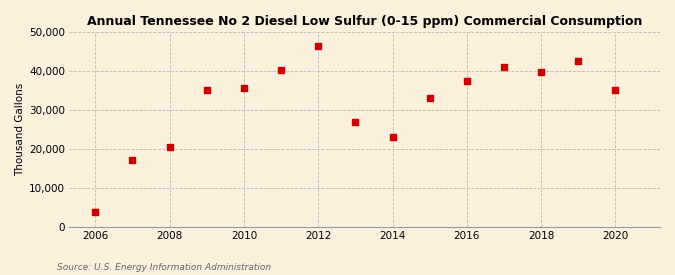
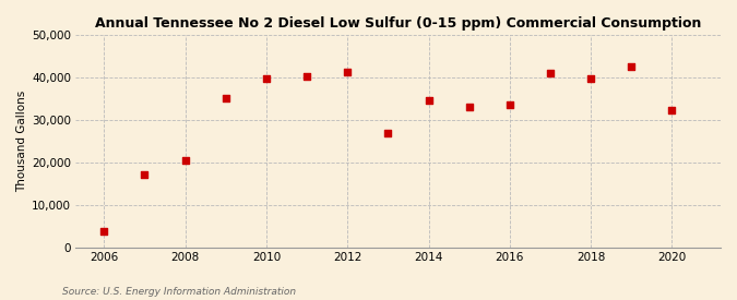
2010: 35,500 -> 39,800
2012: 46,500 -> 41,200
2014: 23,000 -> 34,700
2016: 37,500 -> 33,500
2020: 35,000 -> 32,300
